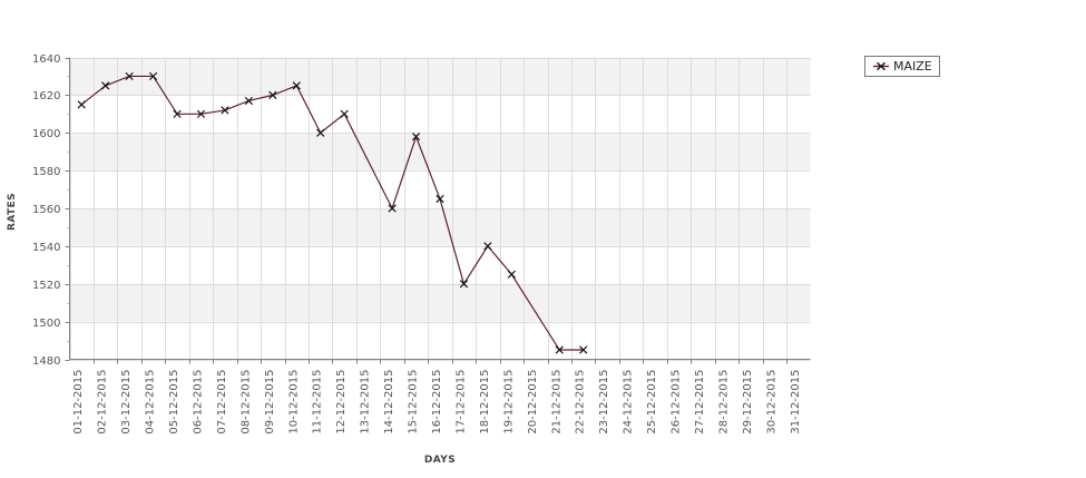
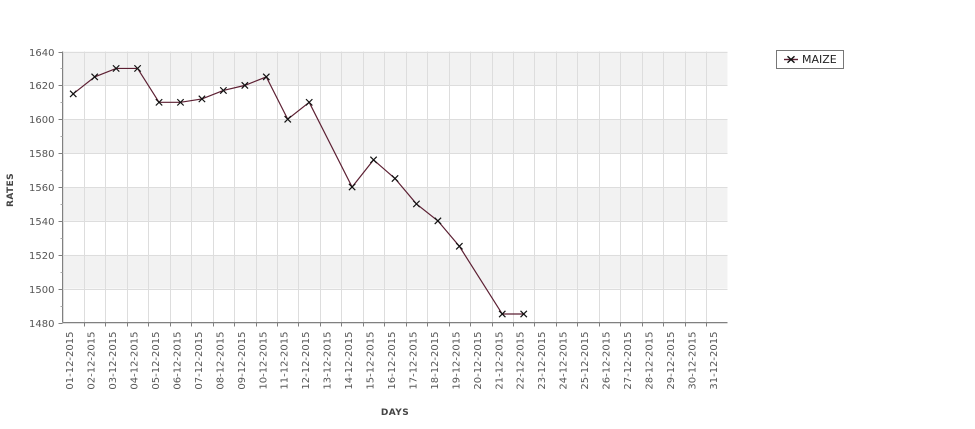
15-12-2015: 1598 -> 1576
17-12-2015: 1520 -> 1550
